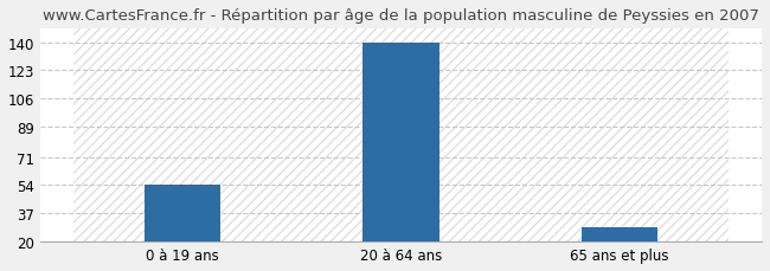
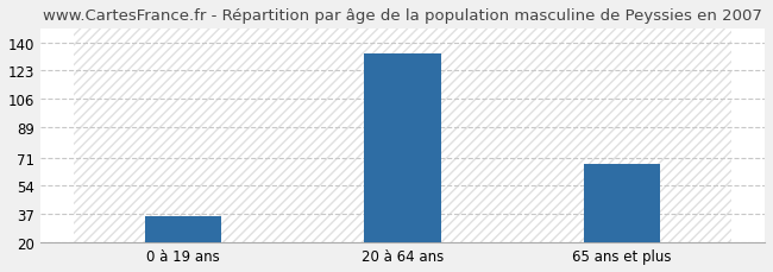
0 à 19 ans: 54 -> 36
20 à 64 ans: 140 -> 133
65 ans et plus: 29 -> 67
